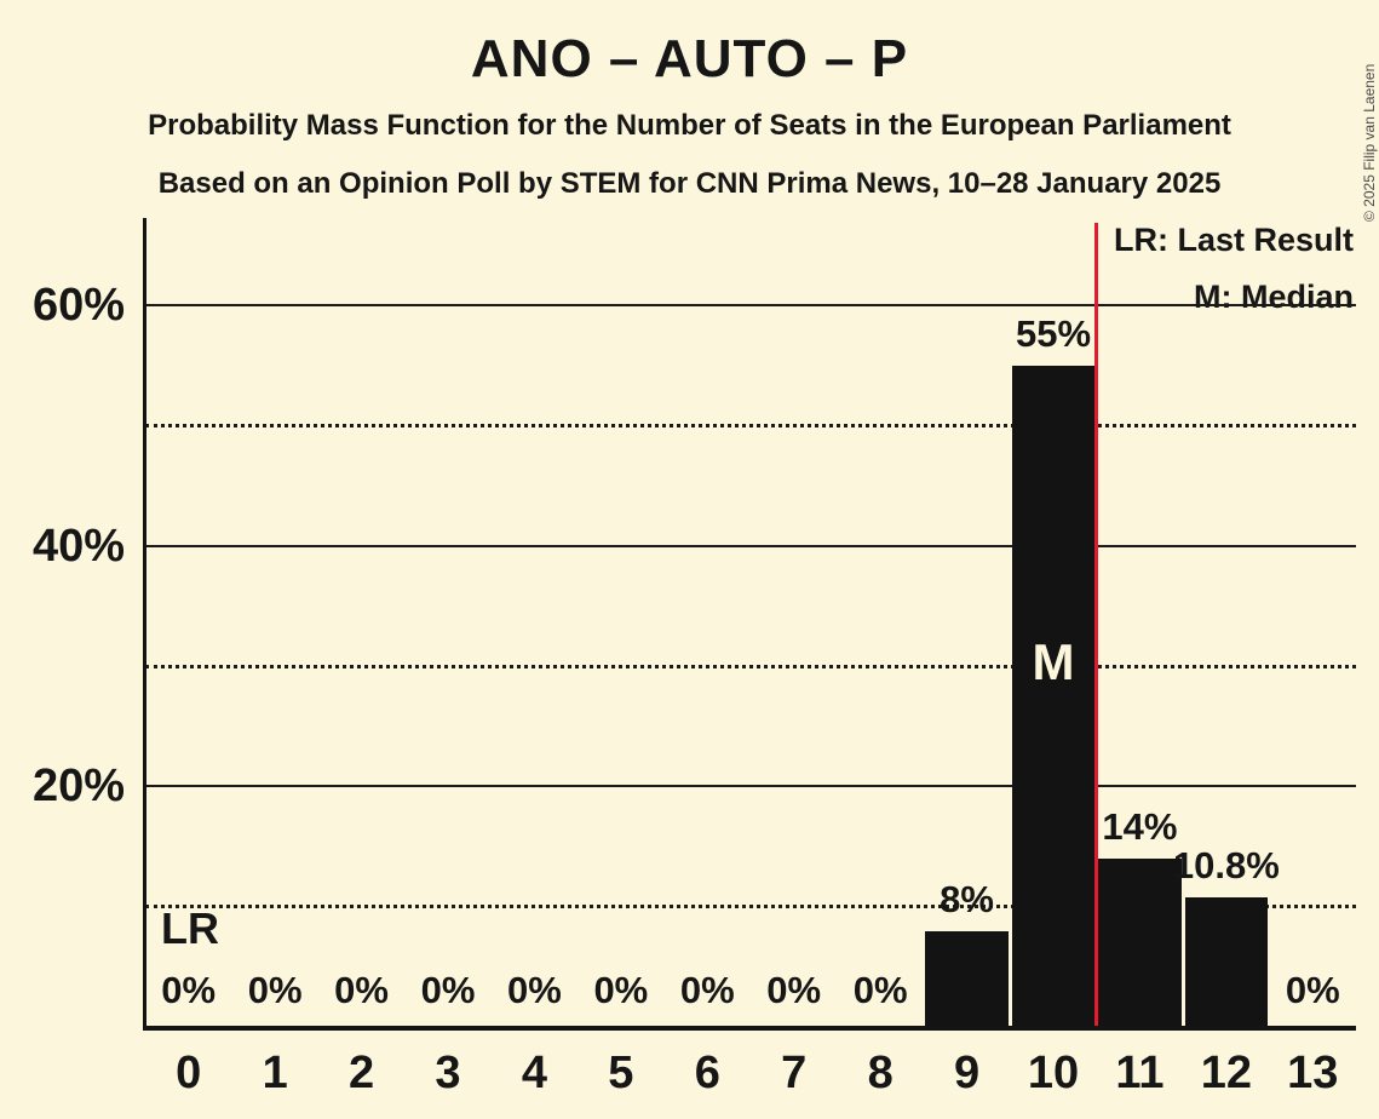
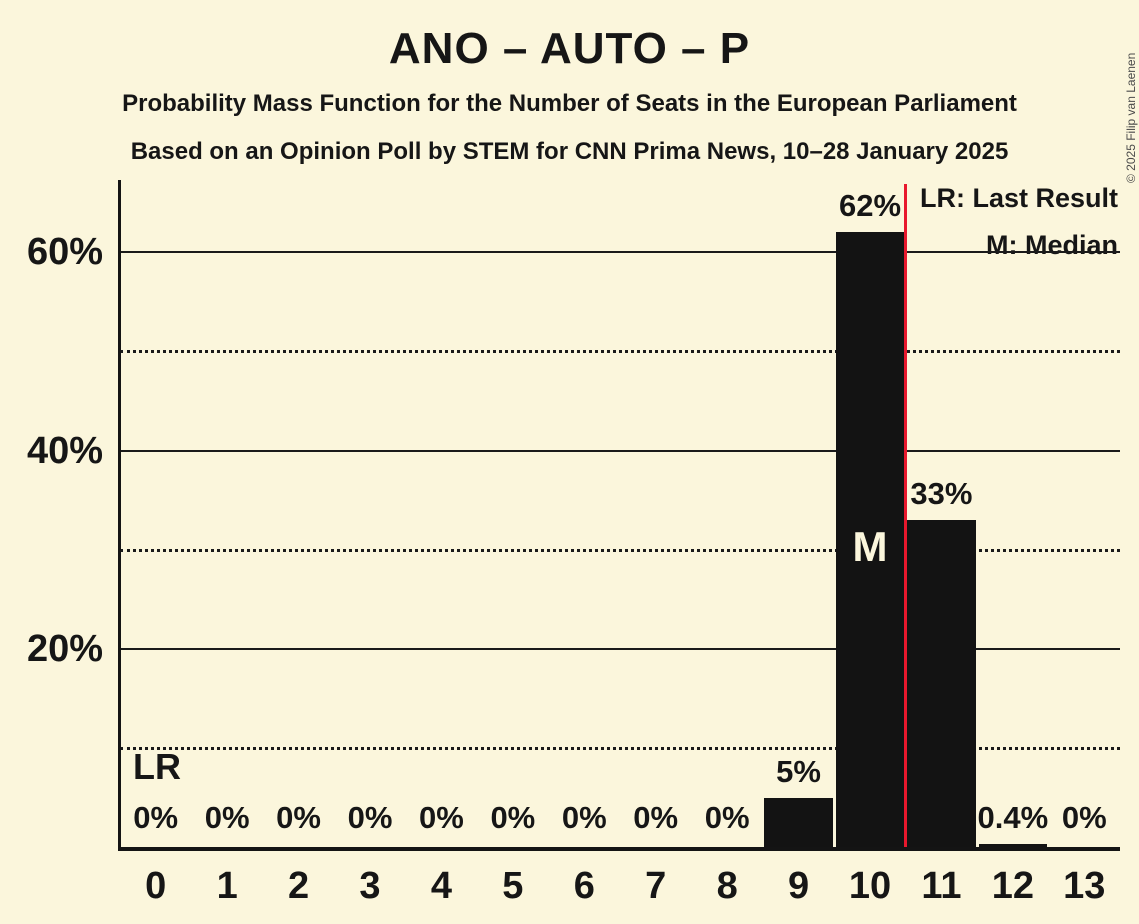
9: 8% -> 5%
10: 55% -> 62%
11: 14% -> 33%
12: 10.8% -> 0.4%
